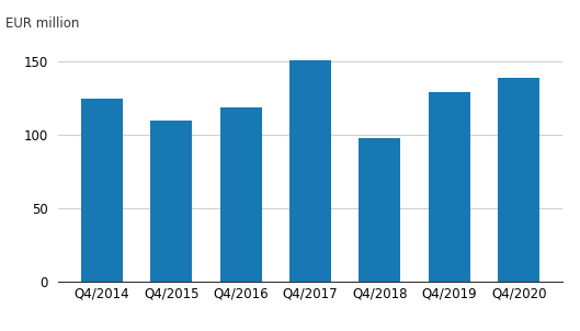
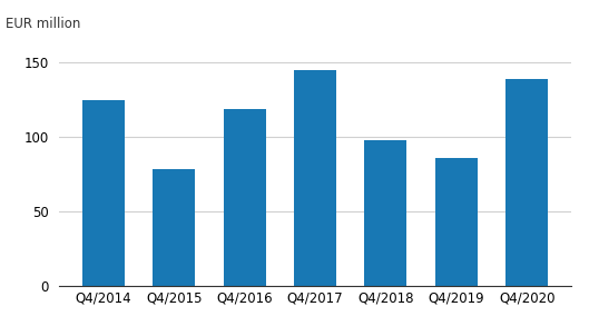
Q4/2015: 110 -> 78
Q4/2017: 151 -> 145
Q4/2019: 129 -> 86
